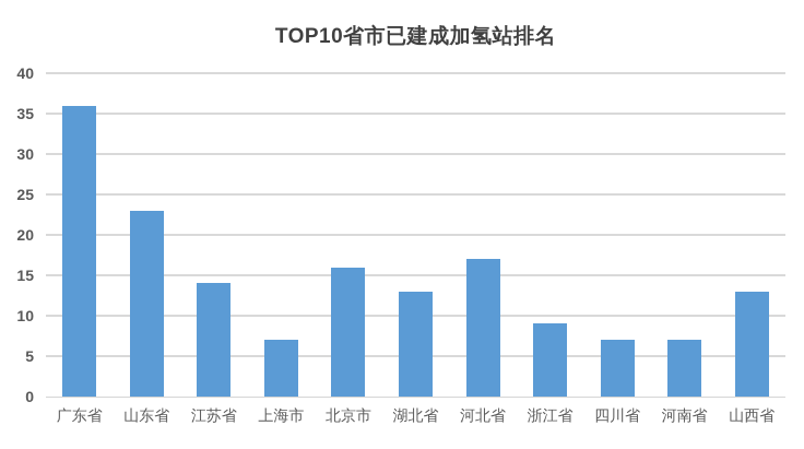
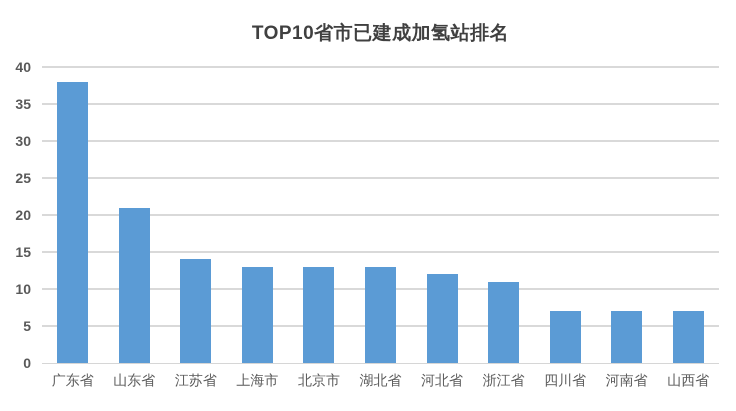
广东省: 36 -> 38
山东省: 23 -> 21
上海市: 7 -> 13
北京市: 16 -> 13
河北省: 17 -> 12
浙江省: 9 -> 11
山西省: 13 -> 7
